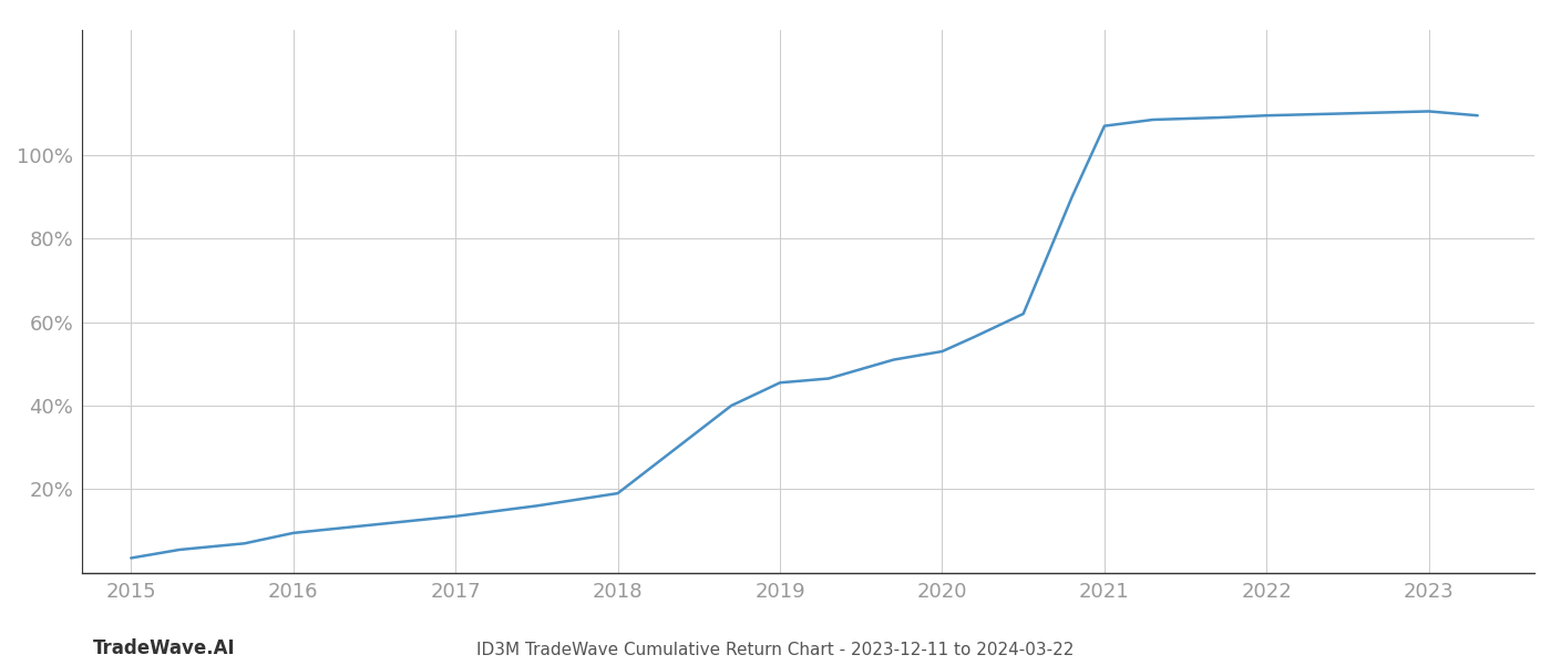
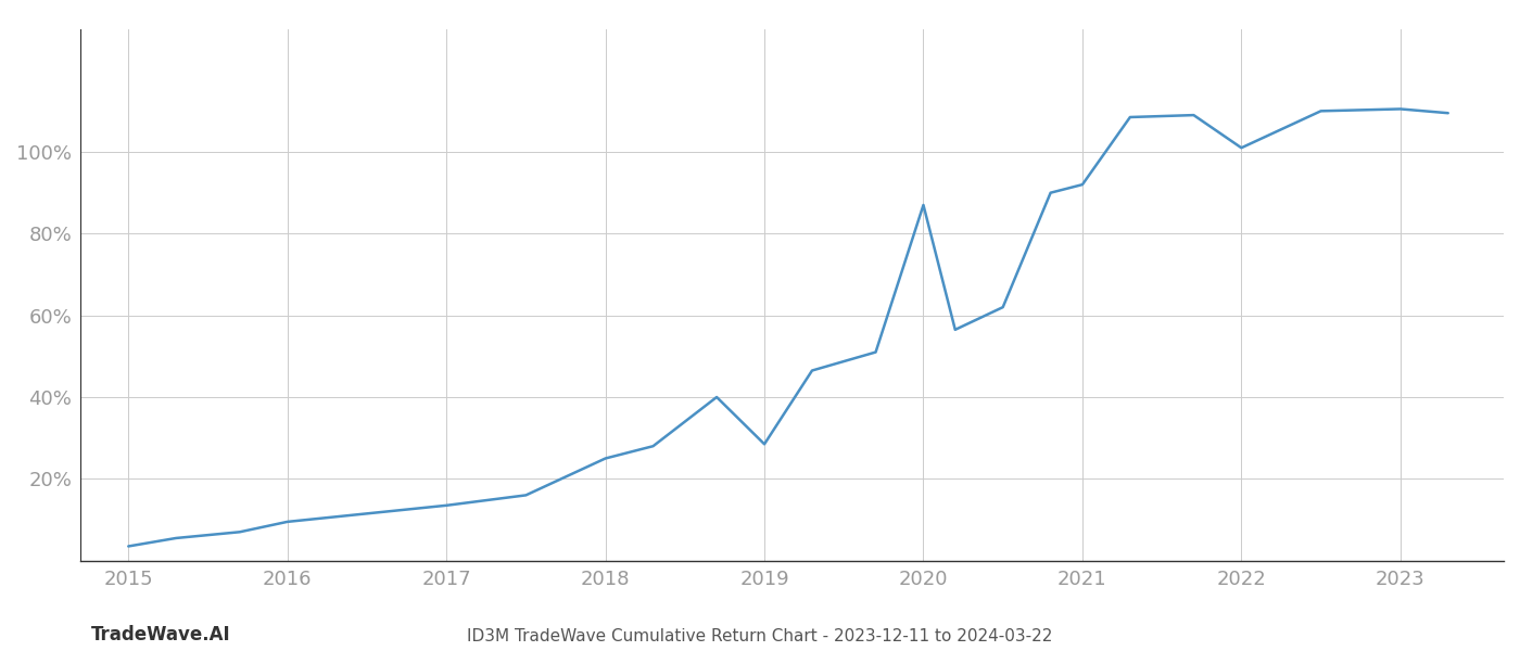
2018: 19.0% -> 25.0%
2019: 45.5% -> 28.5%
2020: 53.0% -> 87.0%
2021: 107.0% -> 92.0%
2022: 109.5% -> 101.0%
